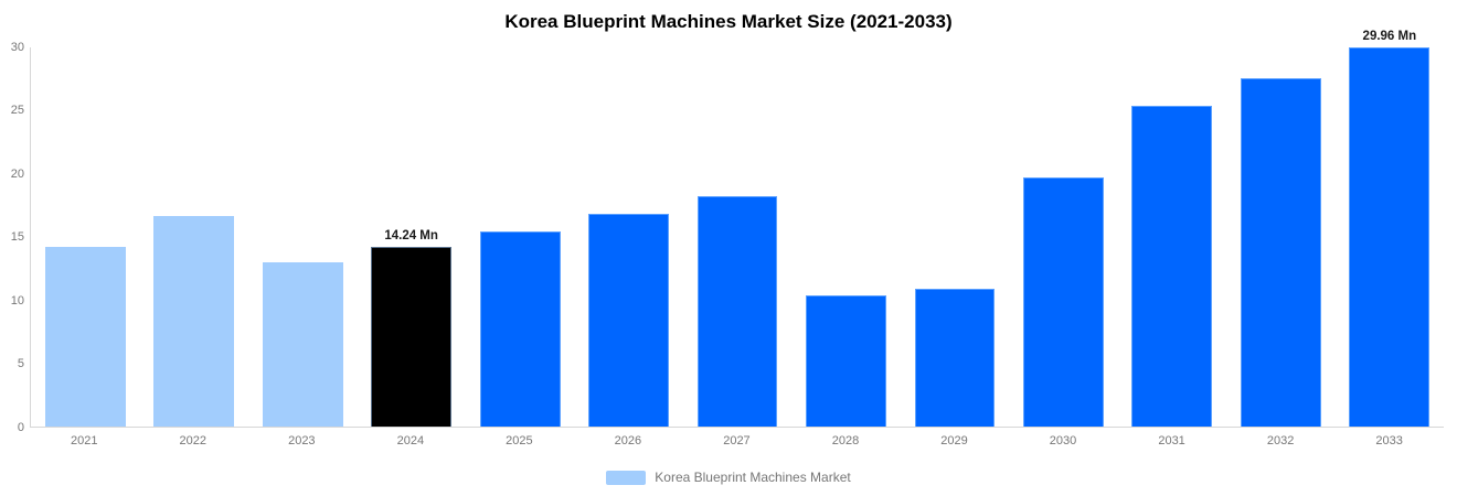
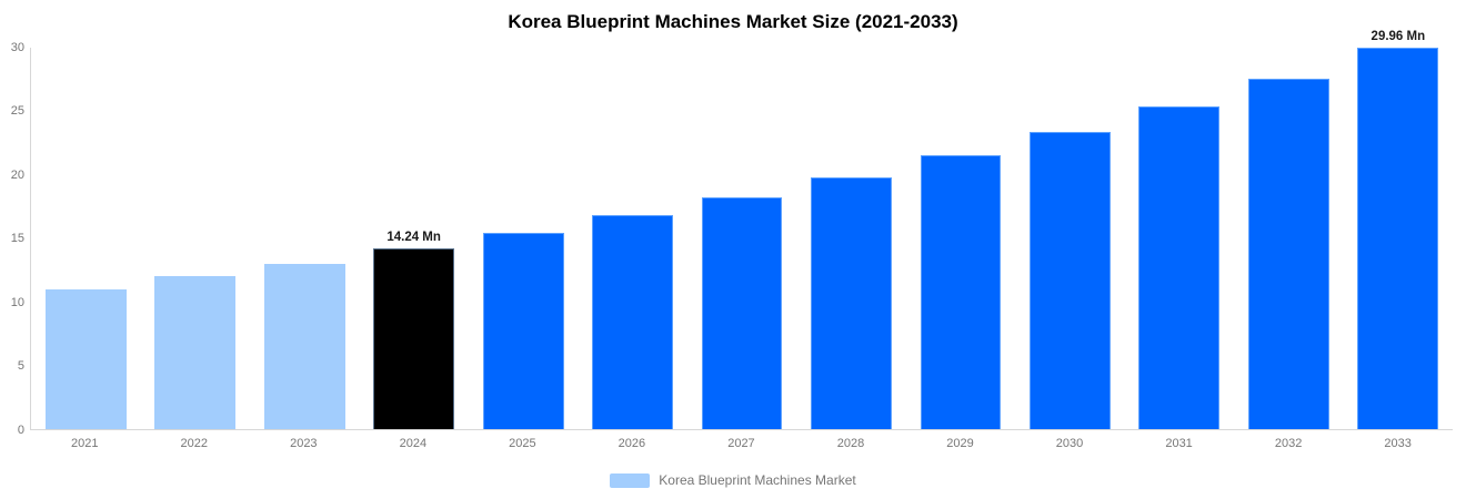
2021: 14.2 -> 11.0
2022: 16.7 -> 12.0
2028: 10.4 -> 19.8
2029: 10.9 -> 21.5
2030: 19.7 -> 23.4
